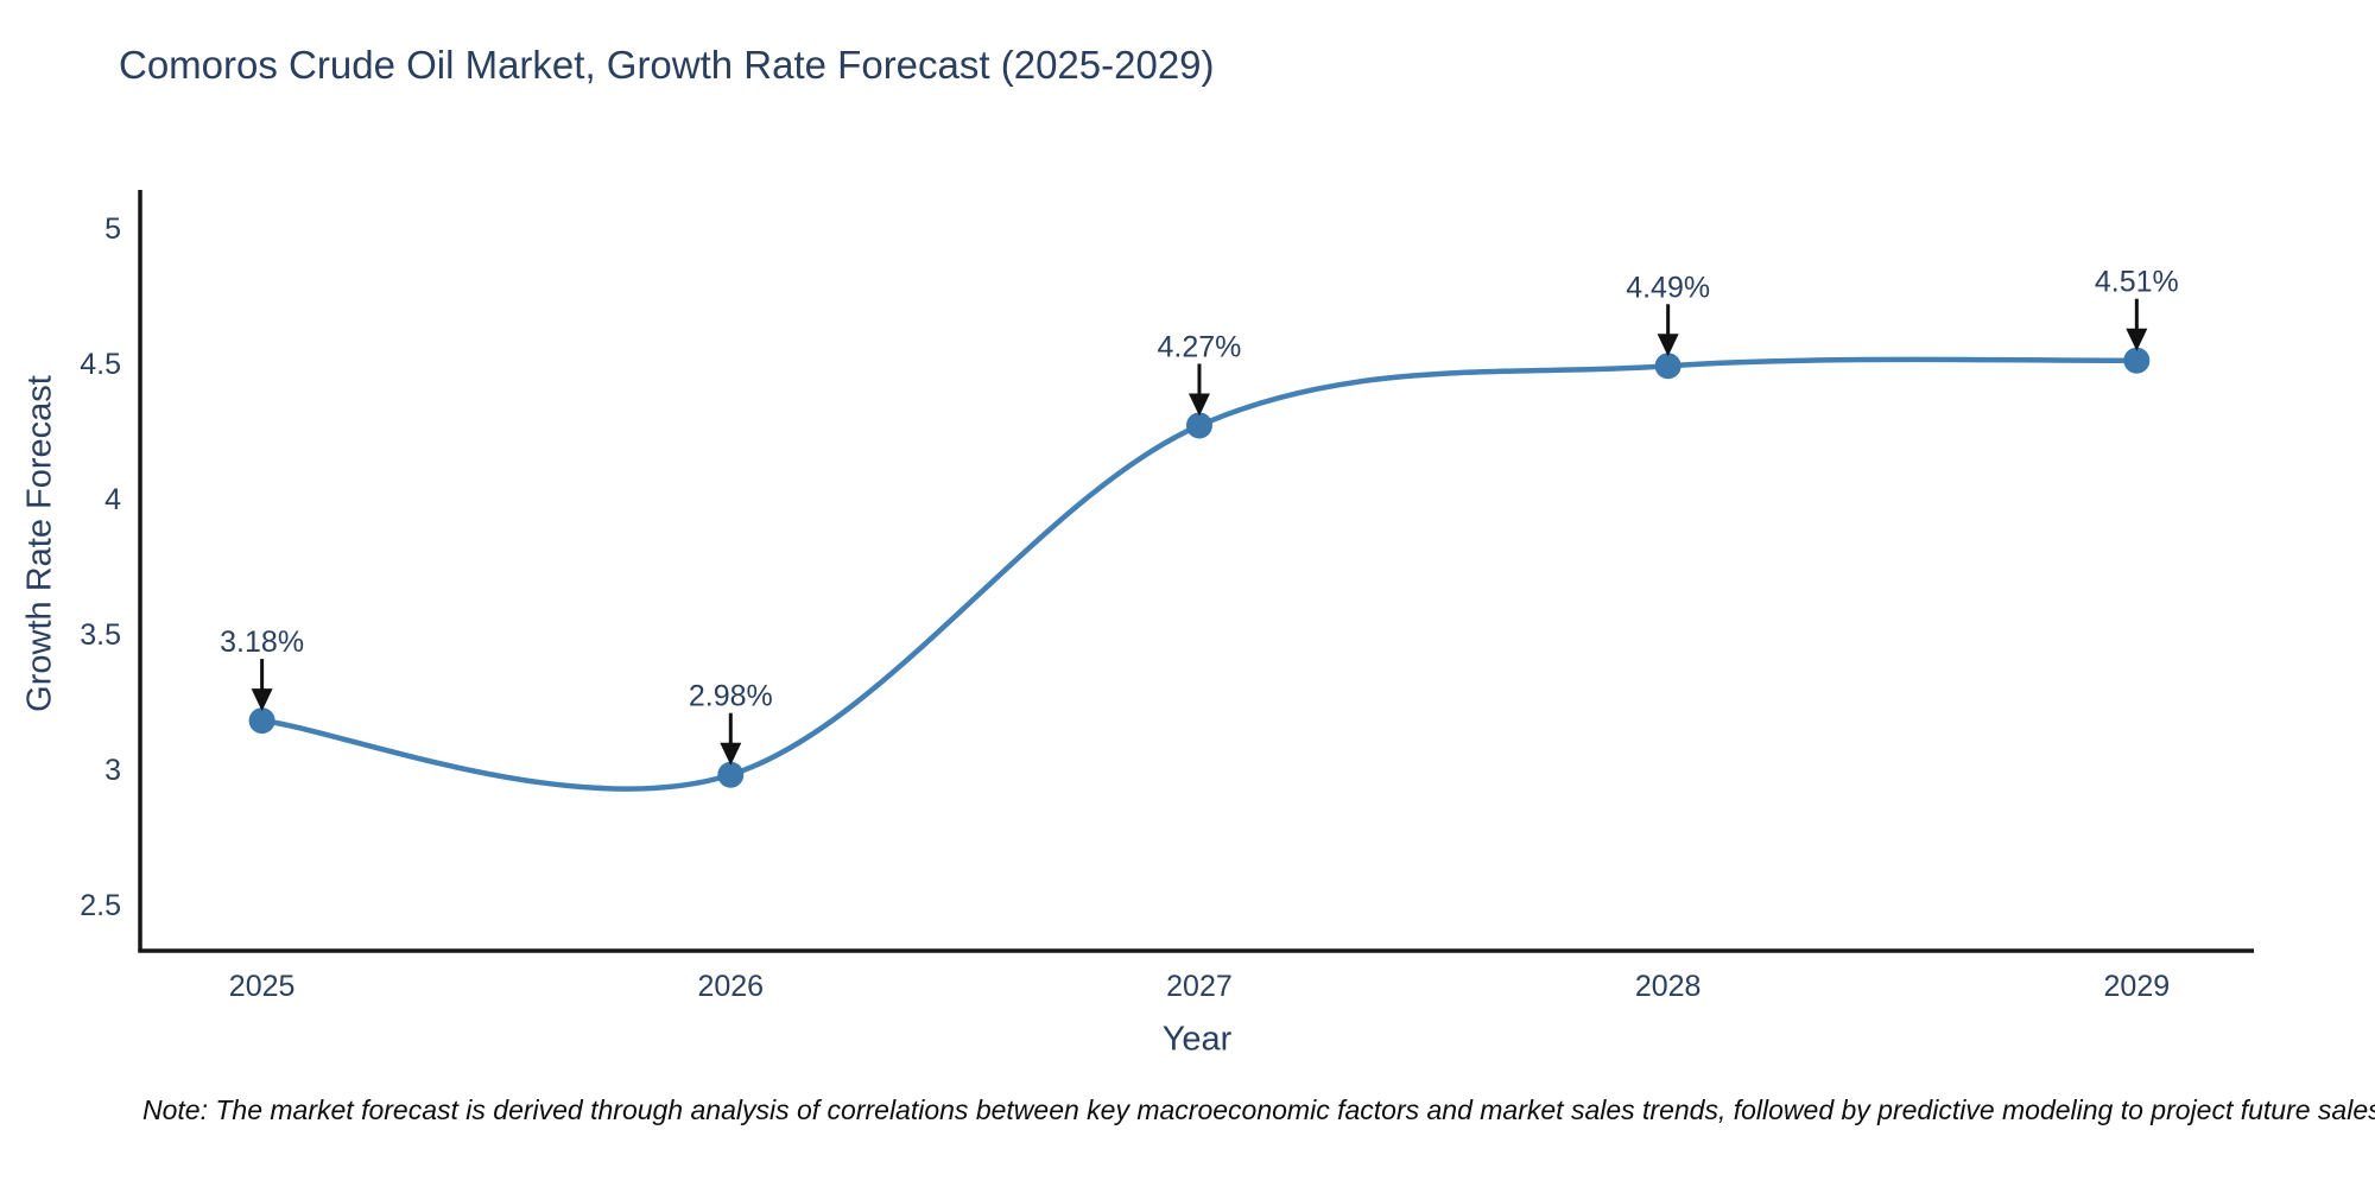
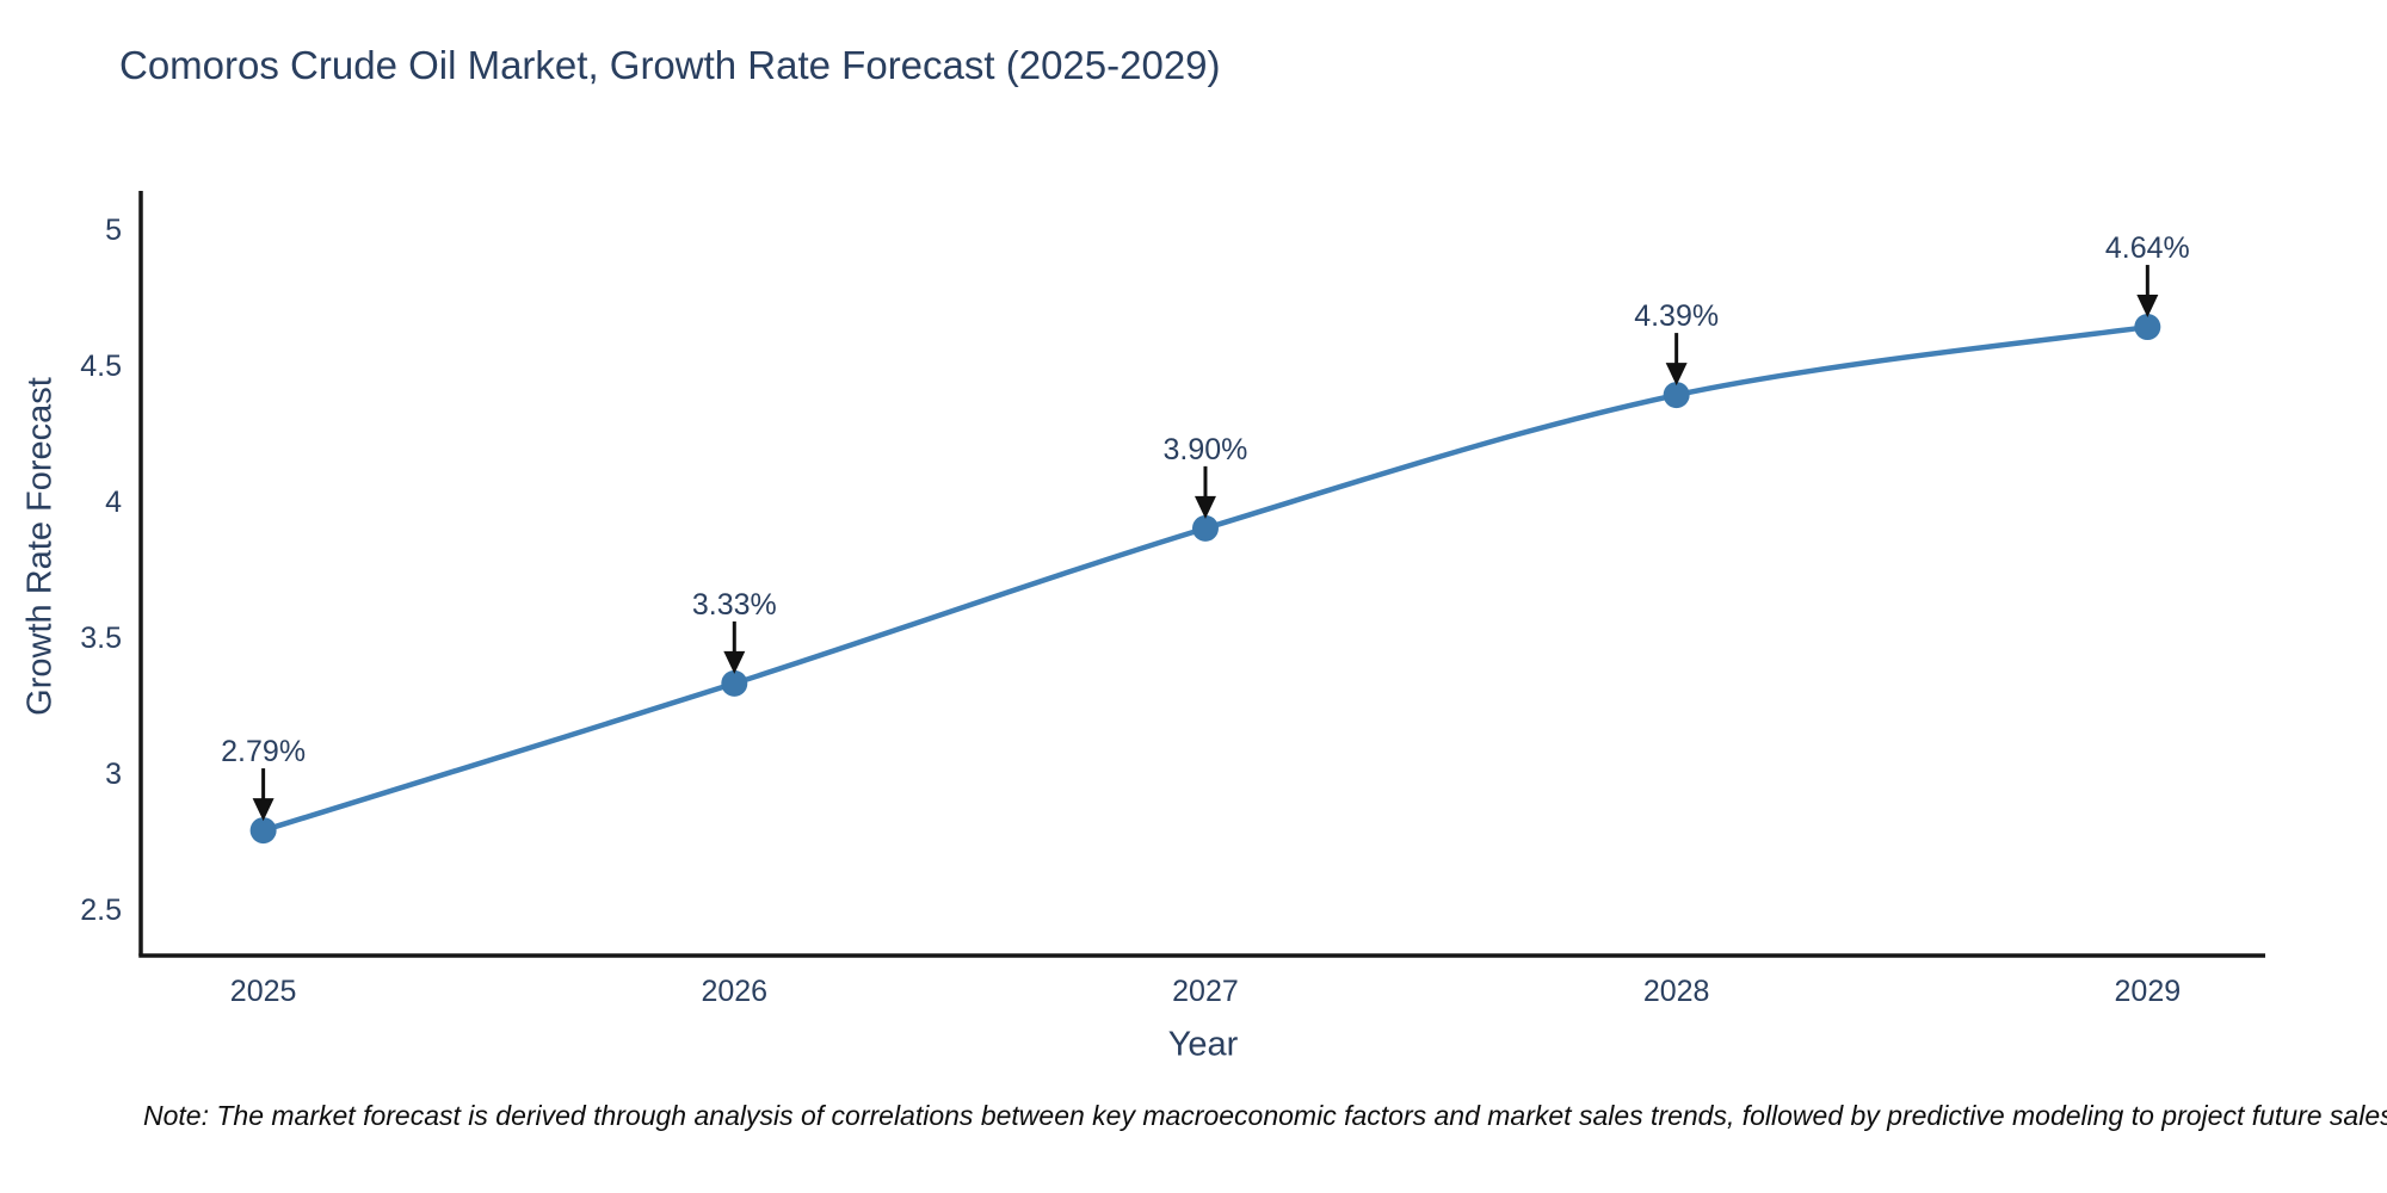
2025: 3.18% -> 2.79%
2026: 2.98% -> 3.33%
2027: 4.27% -> 3.90%
2028: 4.49% -> 4.39%
2029: 4.51% -> 4.64%
